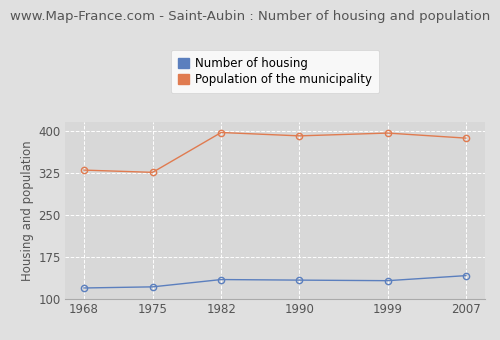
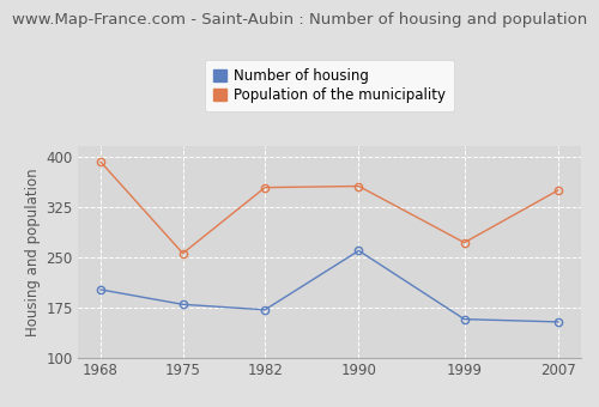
Number of housing/1968: 120 -> 202
Population of the municipality/1968: 330 -> 392
Number of housing/1975: 122 -> 180
Population of the municipality/1975: 326 -> 256
Number of housing/1982: 135 -> 172
Population of the municipality/1982: 397 -> 354
Number of housing/1990: 134 -> 260
Population of the municipality/1990: 391 -> 356
Number of housing/1999: 133 -> 158
Population of the municipality/1999: 396 -> 272
Number of housing/2007: 142 -> 154
Population of the municipality/2007: 387 -> 350
